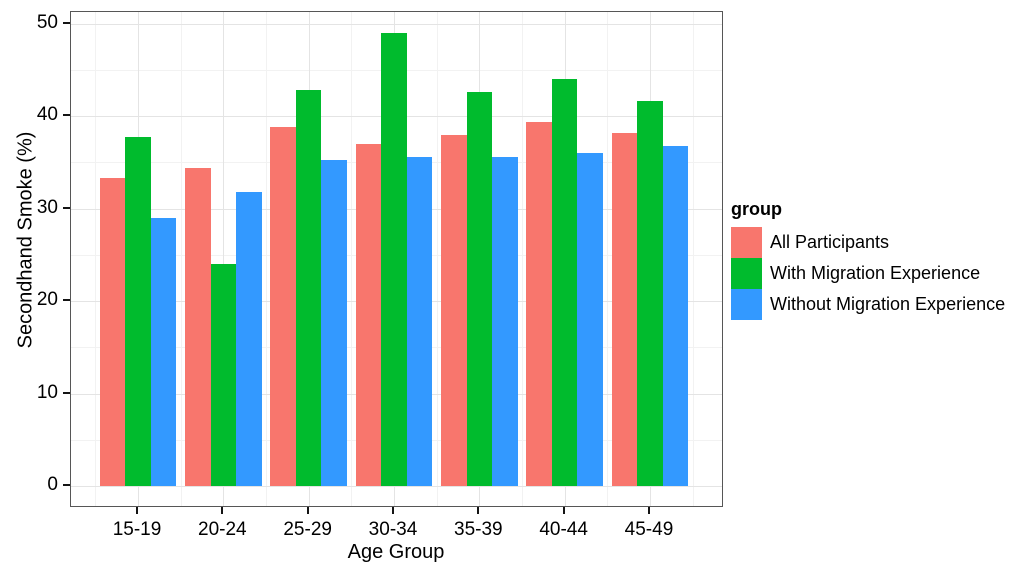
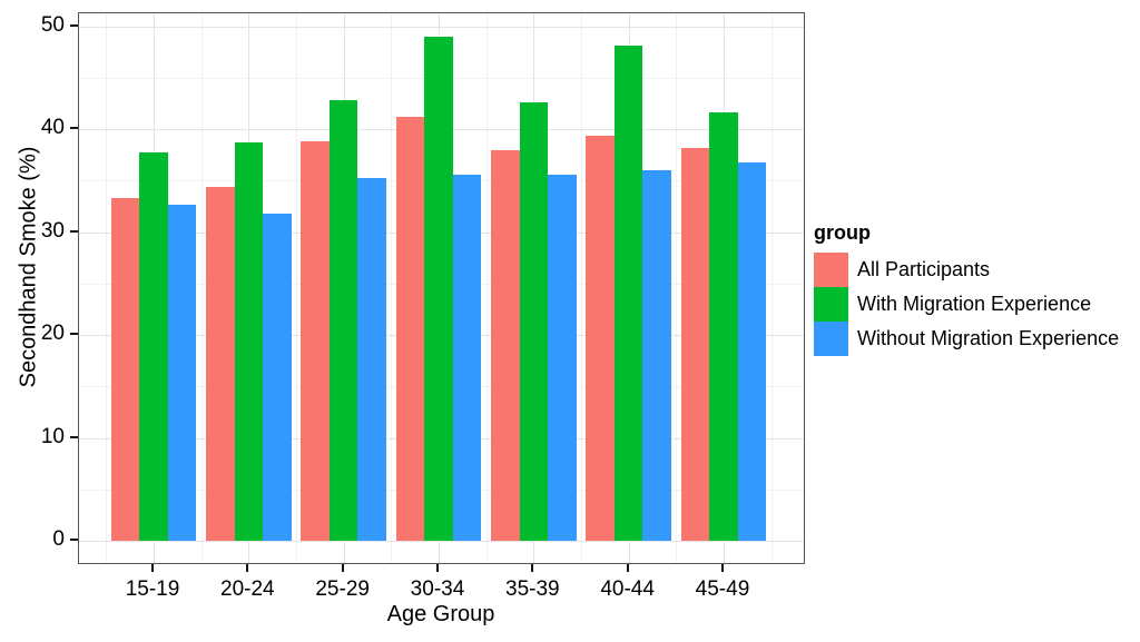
Without Migration Experience/15-19: 29 -> 33
With Migration Experience/20-24: 24 -> 39
All Participants/30-34: 37 -> 41
With Migration Experience/40-44: 44 -> 48
